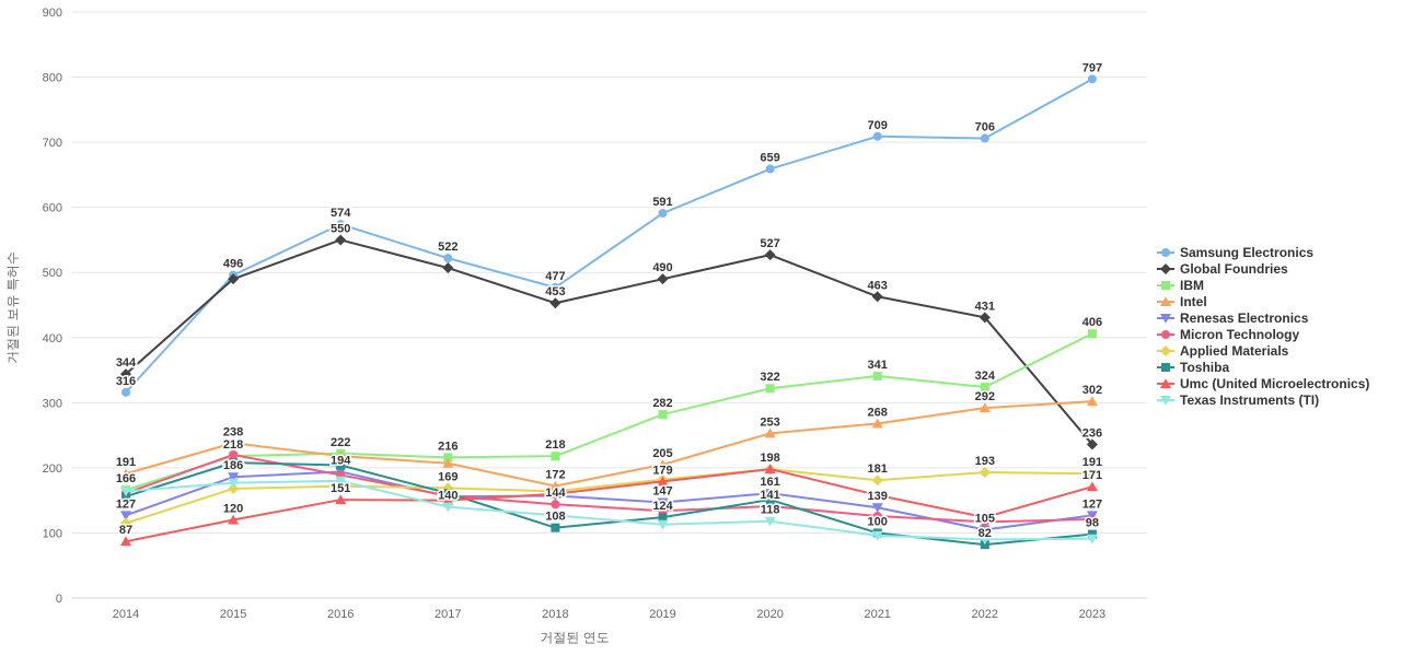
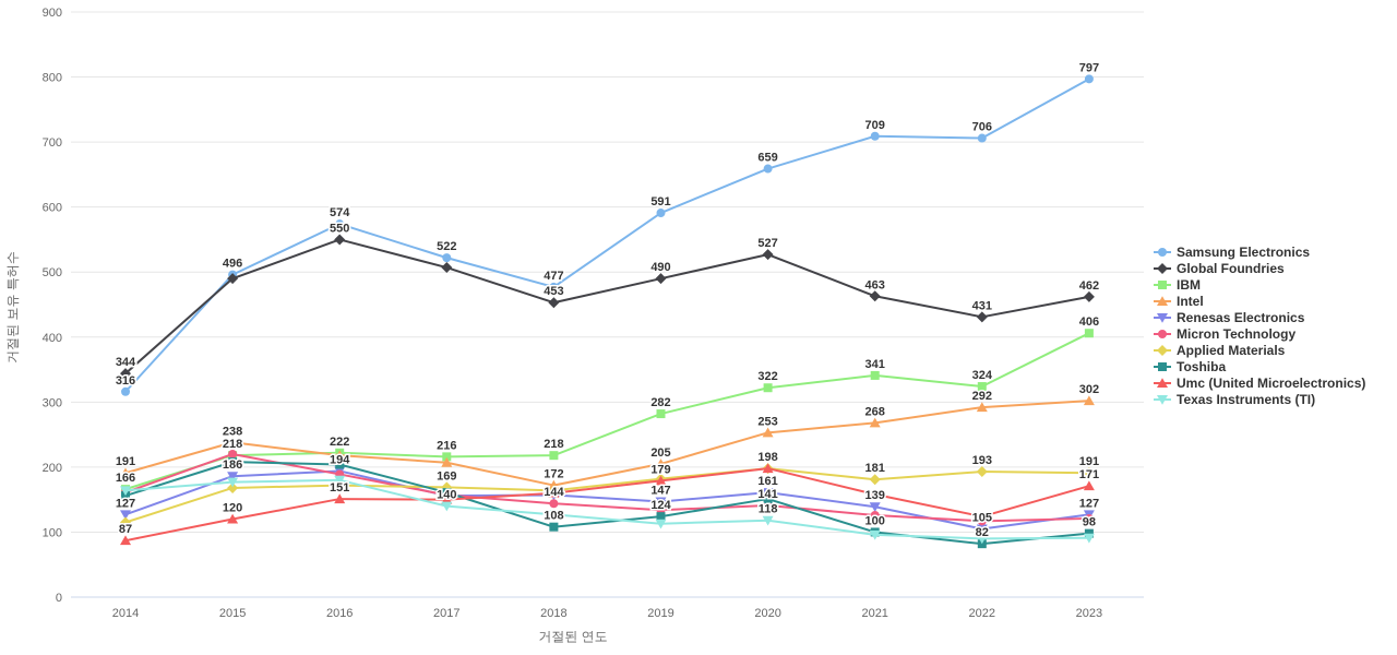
Global Foundries/2023: 236 -> 462
